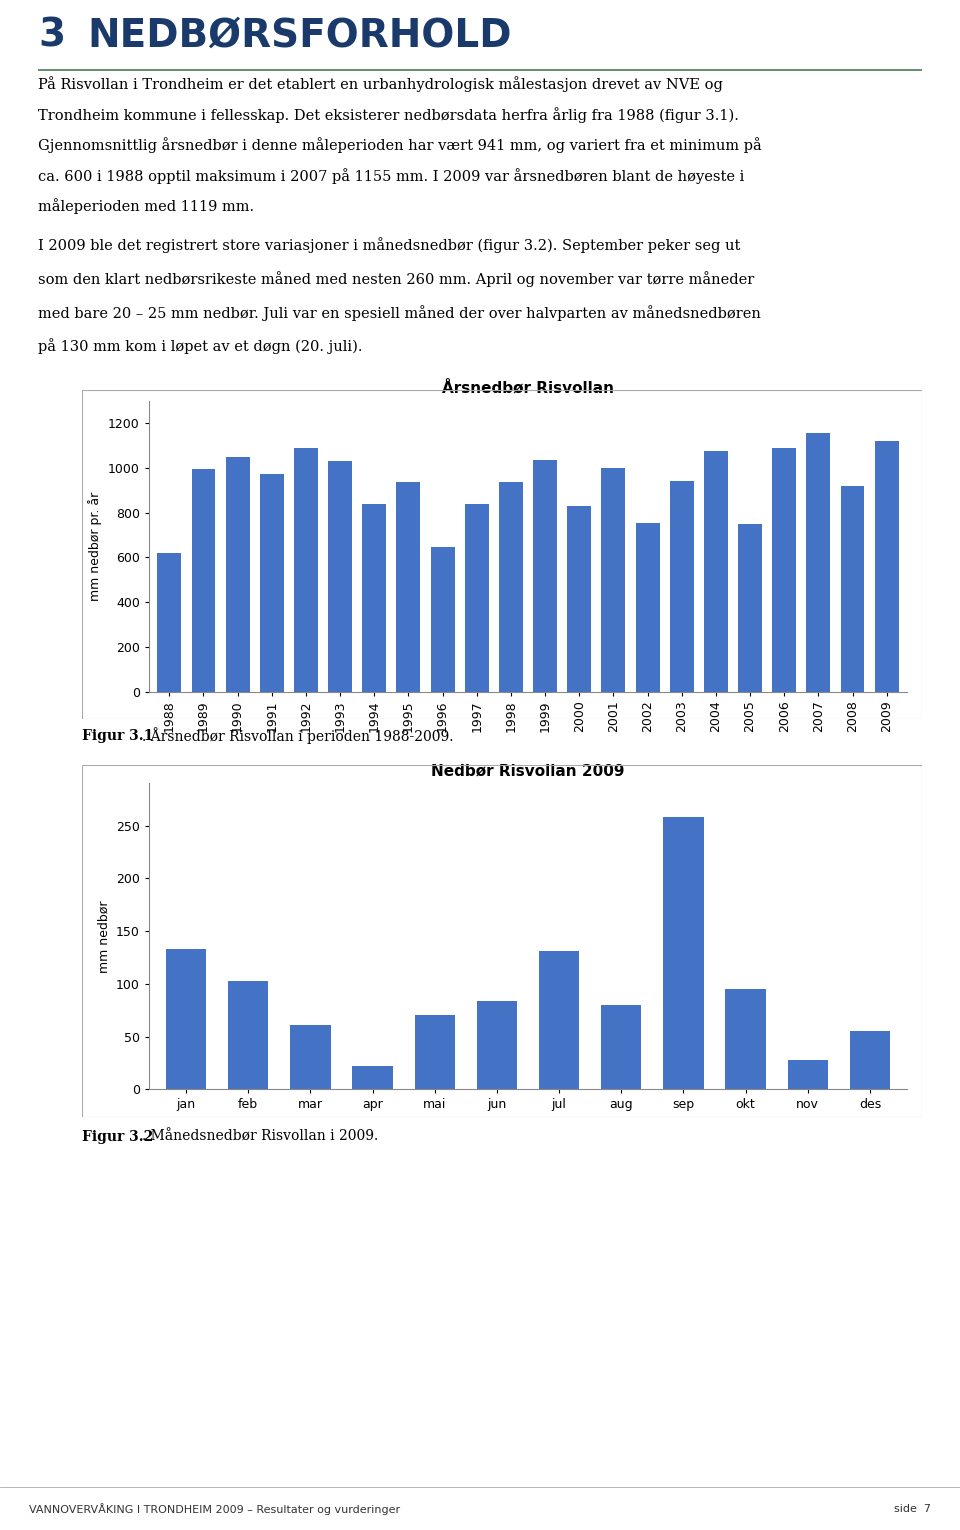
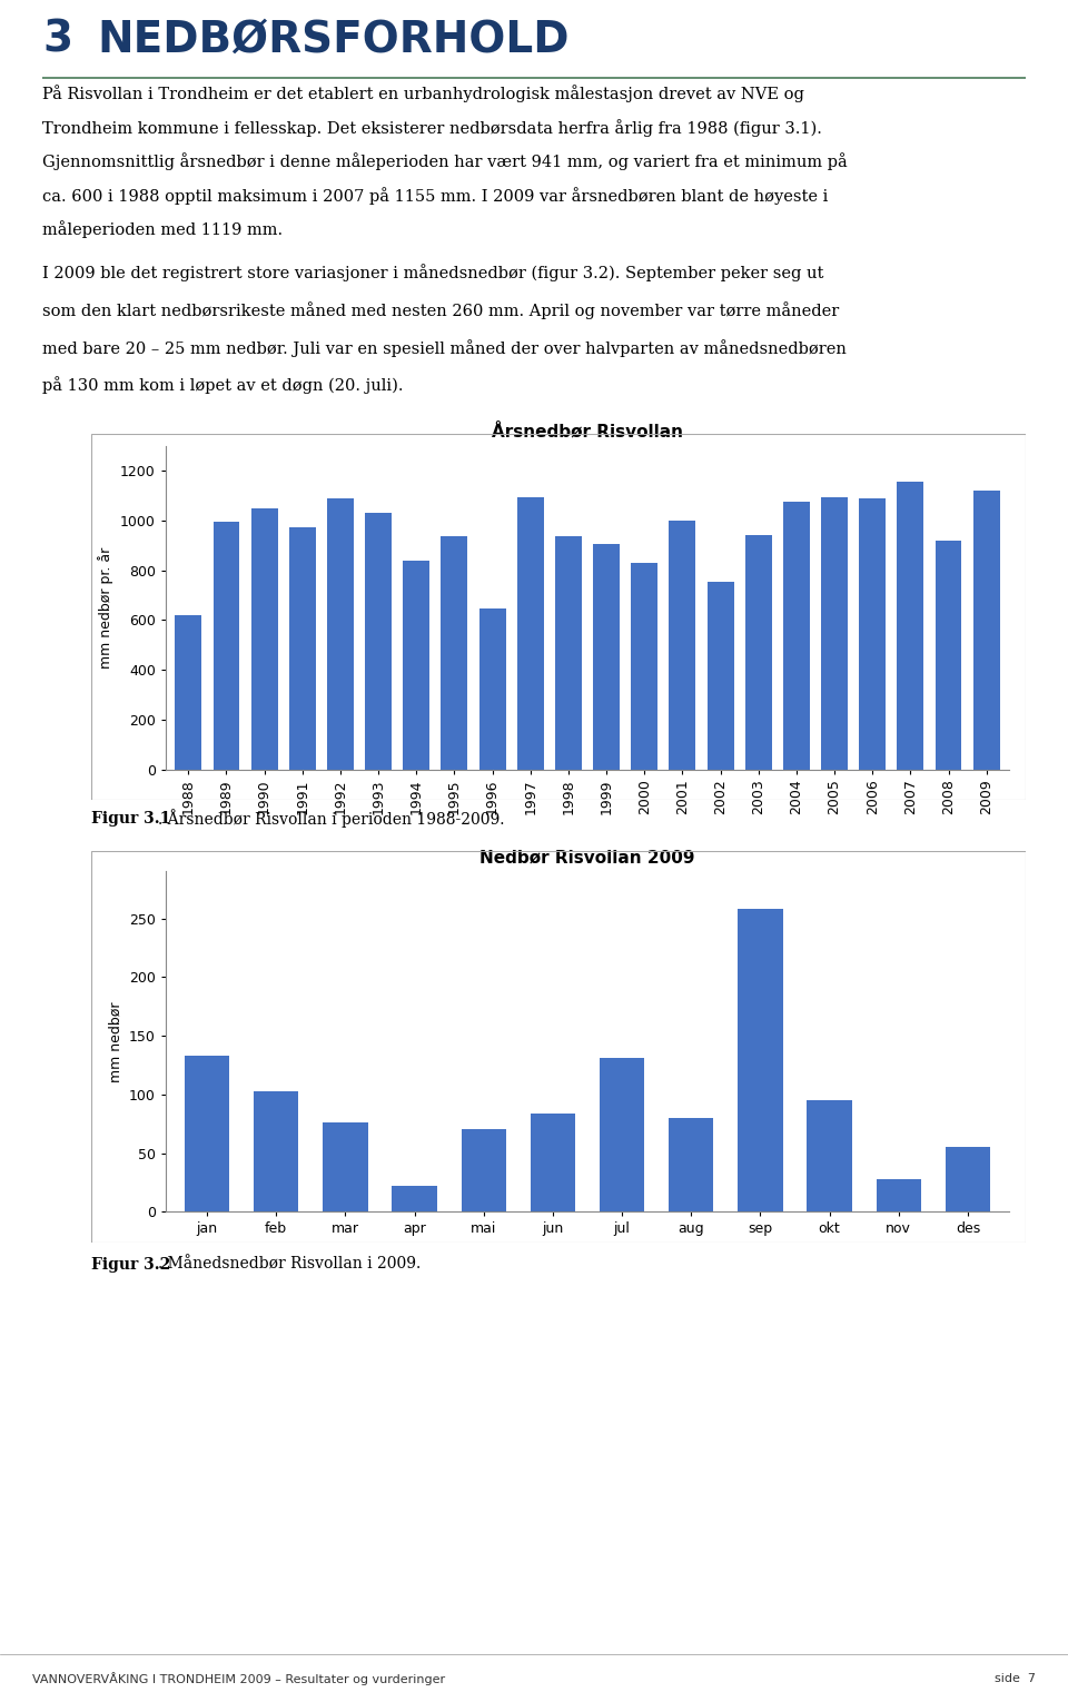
Årsnedbør Risvollan/1997: 840 -> 1095
Årsnedbør Risvollan/1999: 1035 -> 905
Årsnedbør Risvollan/2005: 750 -> 1095
Nedbør Risvollan 2009/mar: 61 -> 76
